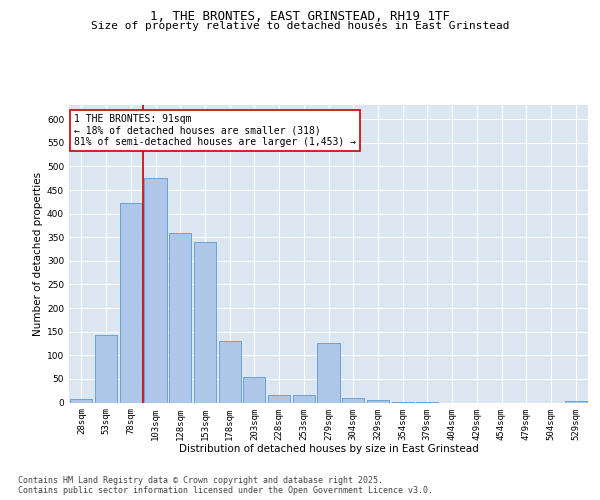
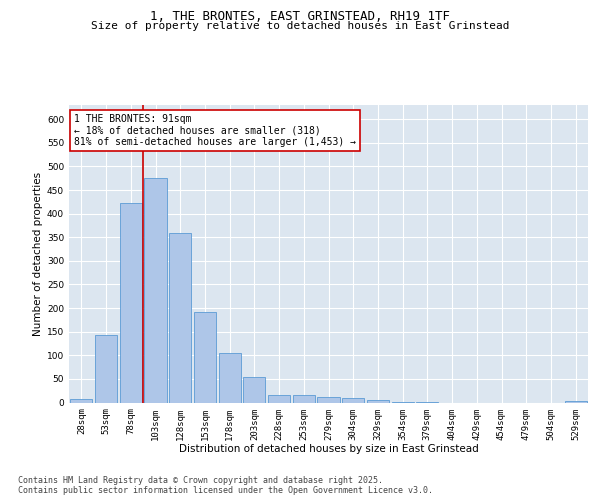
153sqm: 340 -> 192
178sqm: 130 -> 105
279sqm: 125 -> 12
